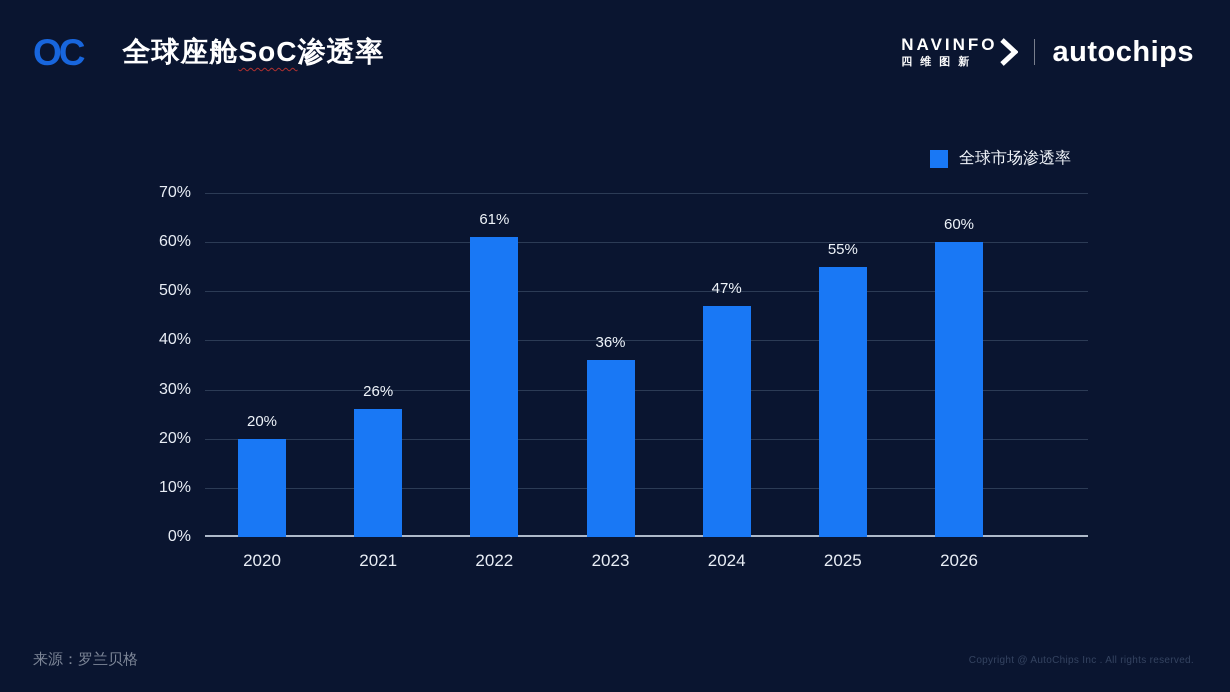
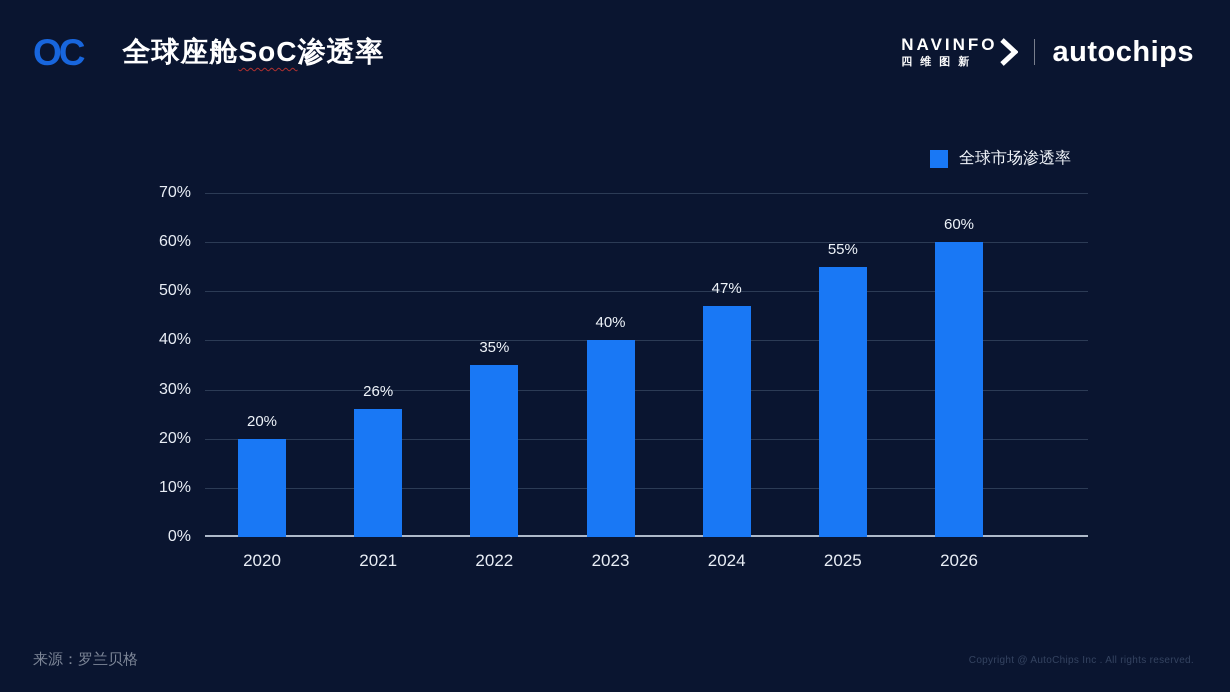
2022: 61% -> 35%
2023: 36% -> 40%
